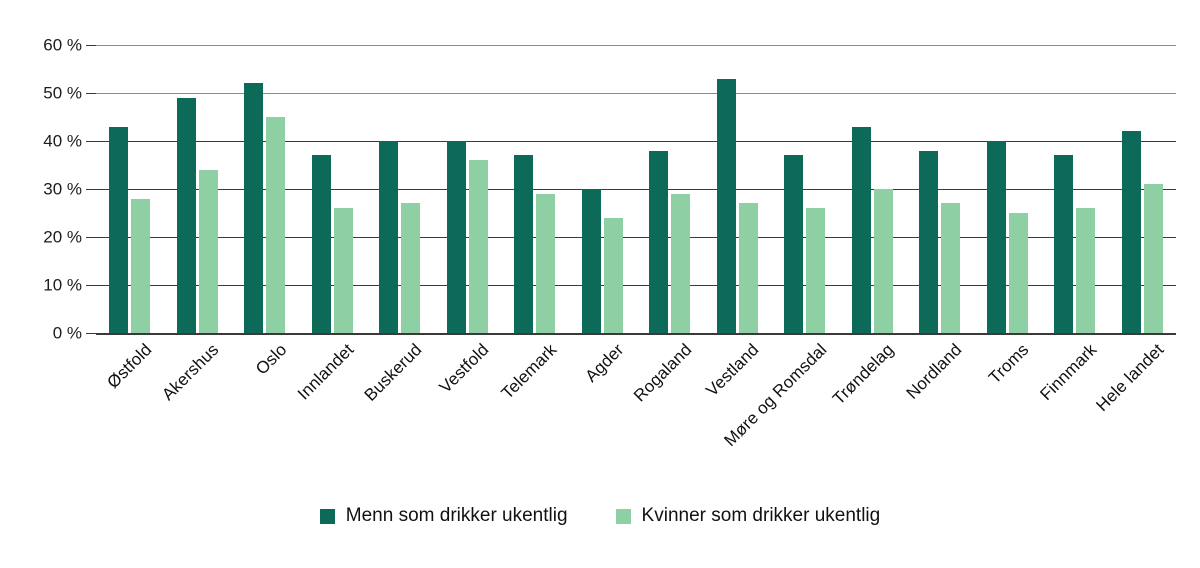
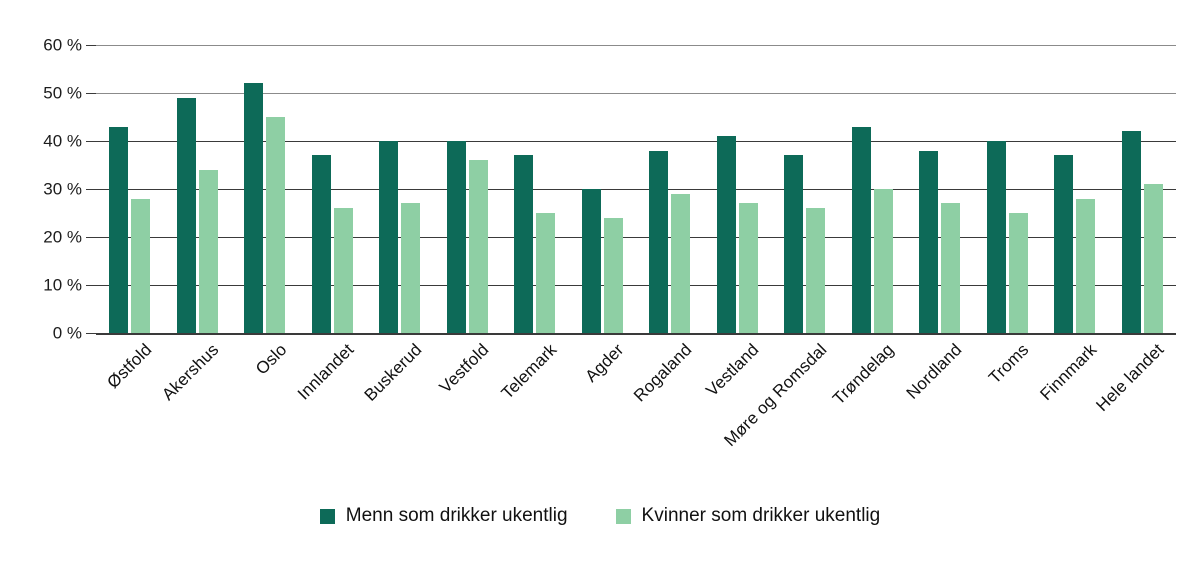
Kvinner som drikker ukentlig/Telemark: 29% -> 25%
Menn som drikker ukentlig/Vestland: 53% -> 41%
Kvinner som drikker ukentlig/Finnmark: 26% -> 28%
